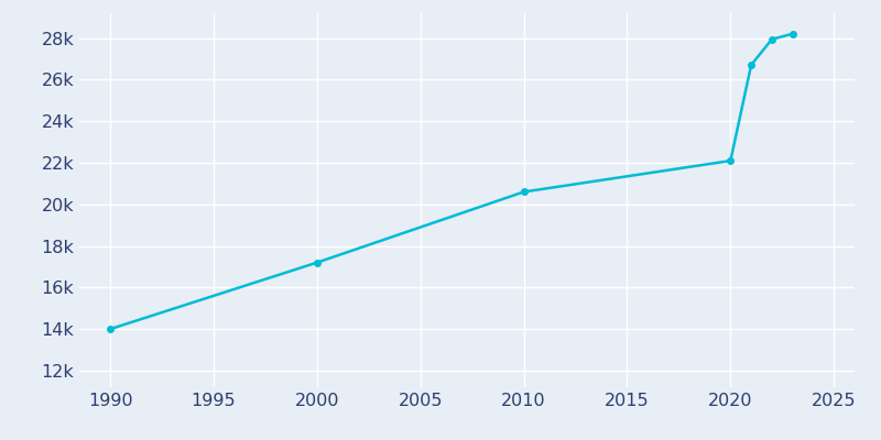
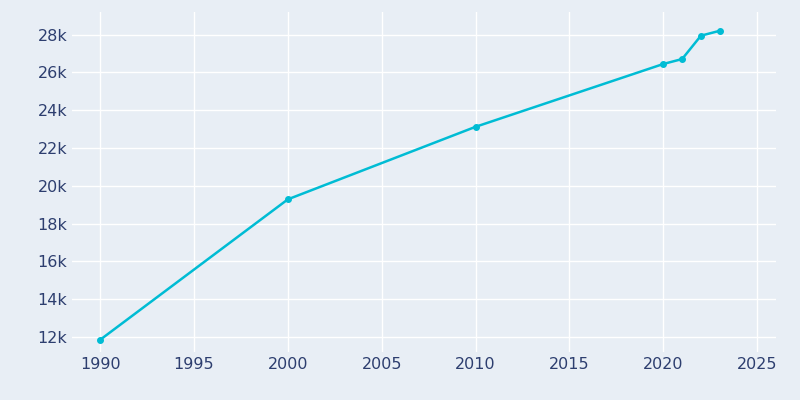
1990: 14.0k -> 11.8k
2000: 17.2k -> 19.3k
2010: 20.6k -> 23.1k
2020: 22.1k -> 26.4k
